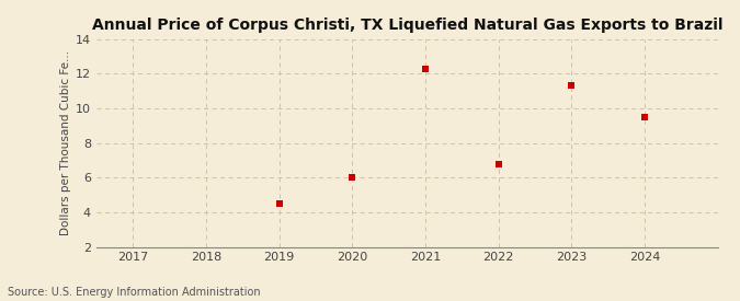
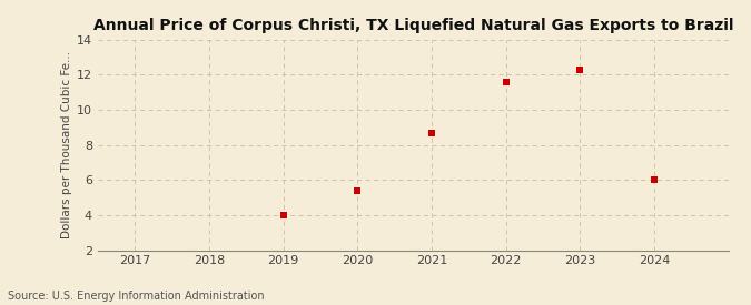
2019: 4.5 -> 4.0
2020: 6.0 -> 5.4
2021: 12.3 -> 8.7
2022: 6.8 -> 11.6
2023: 11.3 -> 12.3
2024: 9.5 -> 6.0
